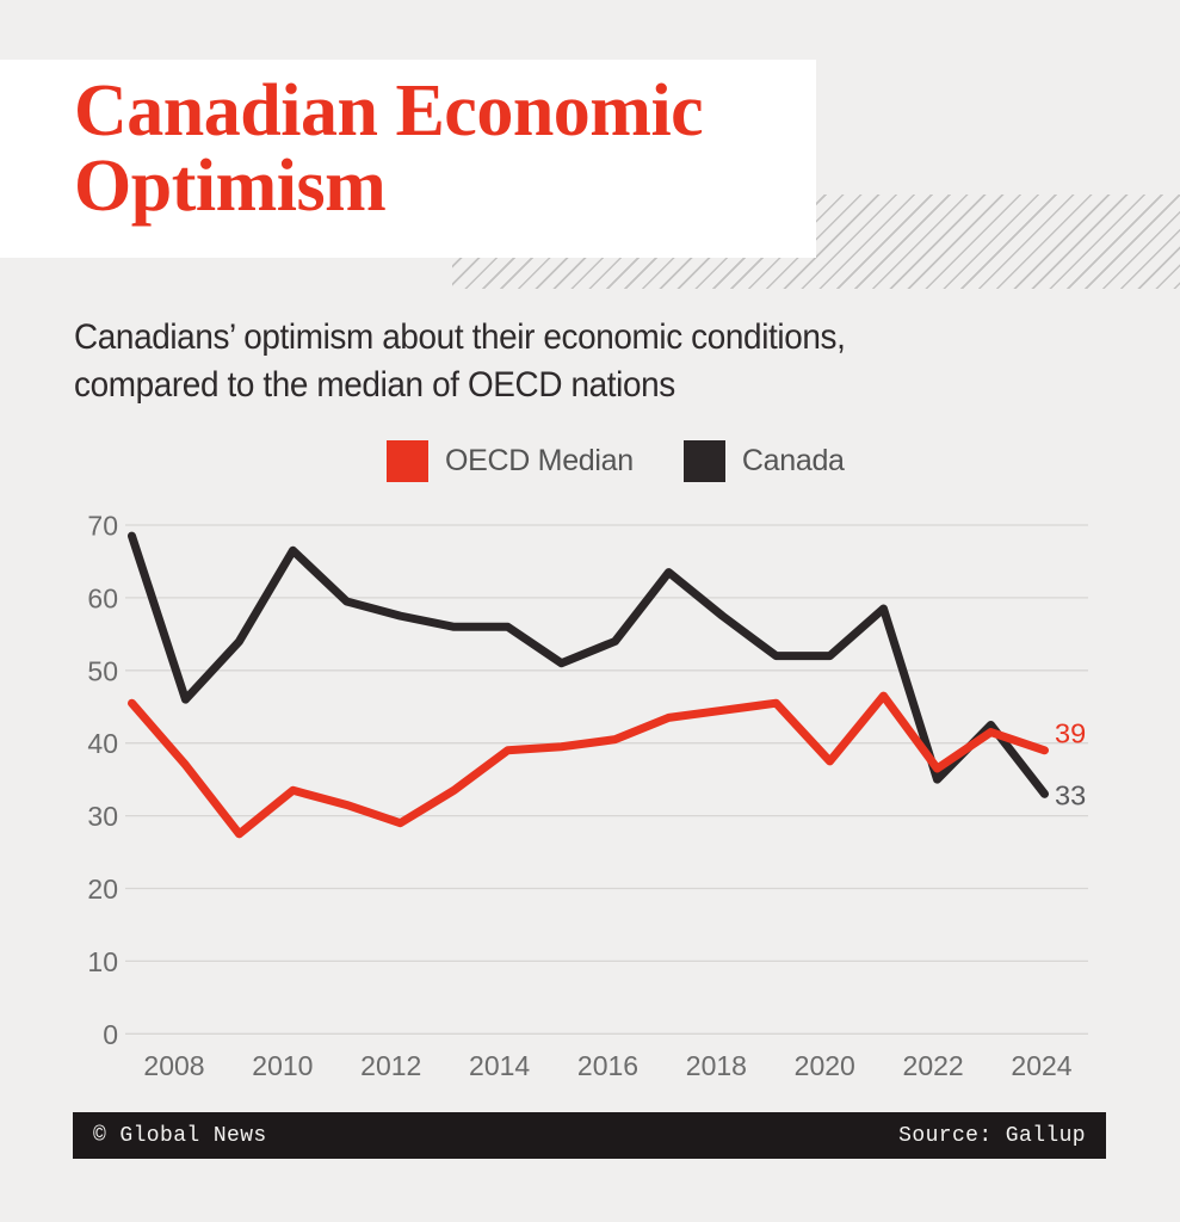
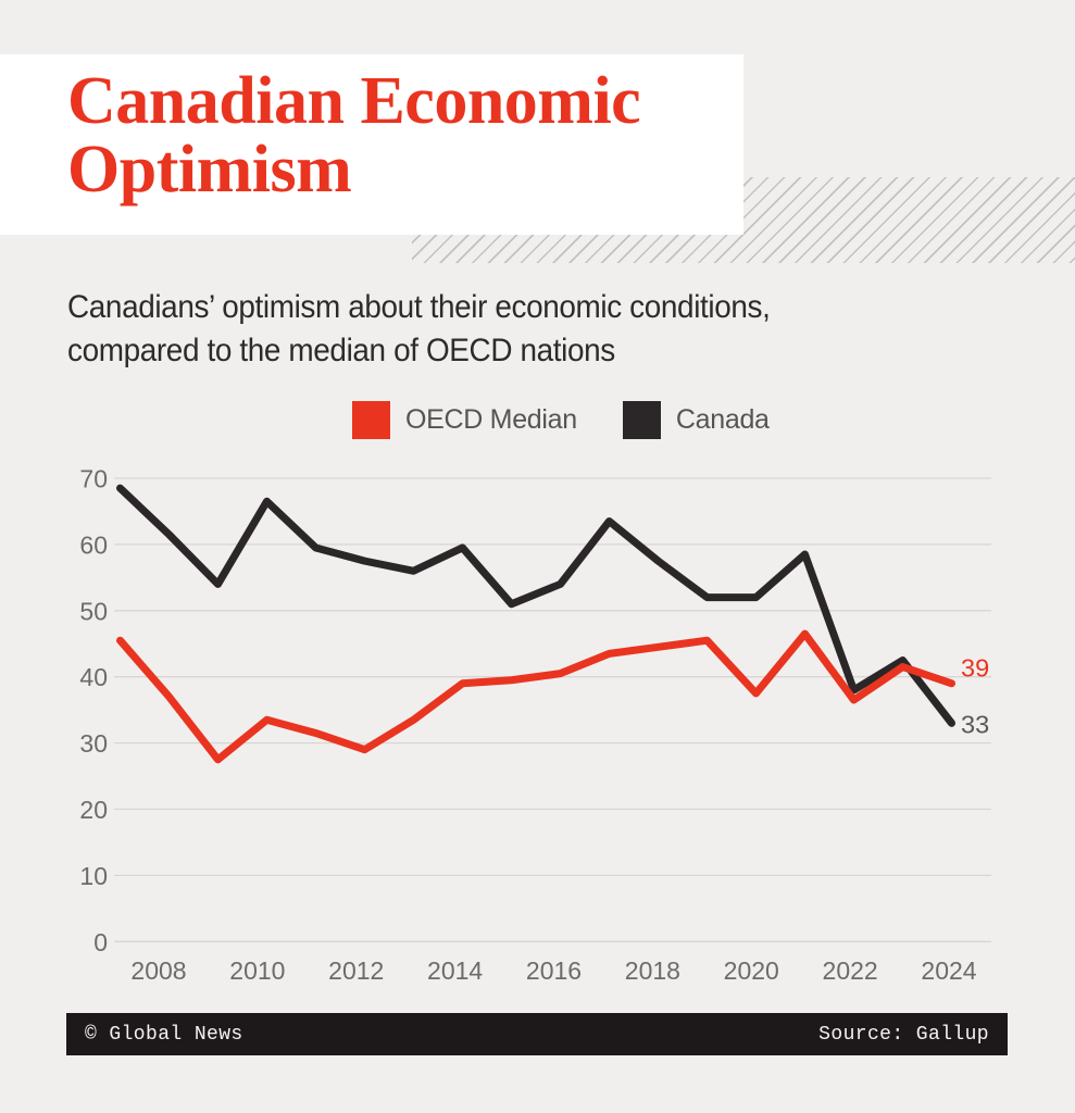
Canada/2008: 46 -> 62
Canada/2014: 56 -> 60
Canada/2022: 35 -> 38
